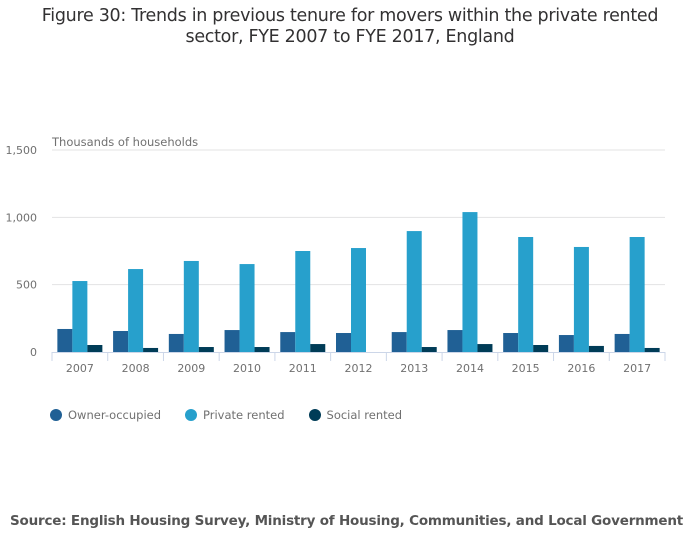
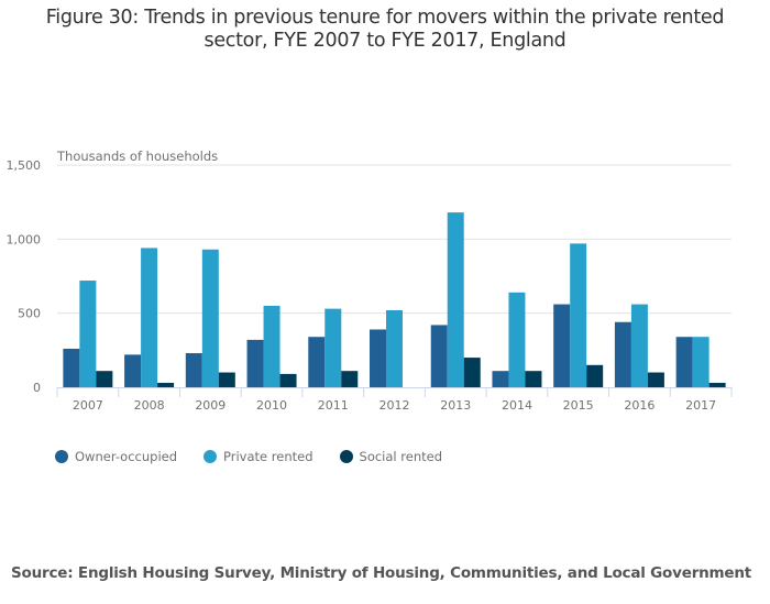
Owner-occupied/2007: 170 -> 260
Private rented/2007: 530 -> 720
Social rented/2007: 50 -> 110
Owner-occupied/2008: 160 -> 220
Private rented/2008: 620 -> 940
Owner-occupied/2009: 130 -> 230
Private rented/2009: 680 -> 930
Social rented/2009: 40 -> 100
Owner-occupied/2010: 160 -> 320
Private rented/2010: 650 -> 550
Social rented/2010: 40 -> 90
Owner-occupied/2011: 150 -> 340
Private rented/2011: 750 -> 530
Social rented/2011: 60 -> 110
Owner-occupied/2012: 140 -> 390
Private rented/2012: 770 -> 520
Owner-occupied/2013: 150 -> 420
Private rented/2013: 900 -> 1180
Social rented/2013: 40 -> 200
Owner-occupied/2014: 160 -> 110
Private rented/2014: 1040 -> 640
Social rented/2014: 60 -> 110
Owner-occupied/2015: 140 -> 560
Private rented/2015: 850 -> 970
Social rented/2015: 50 -> 150
Owner-occupied/2016: 130 -> 440
Private rented/2016: 780 -> 560
Social rented/2016: 40 -> 100
Owner-occupied/2017: 130 -> 340
Private rented/2017: 850 -> 340
